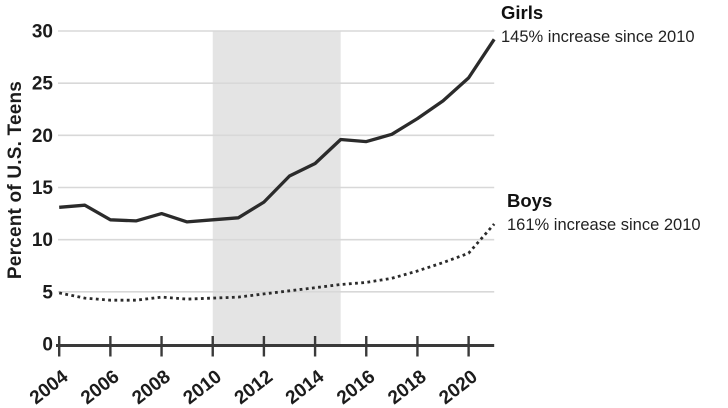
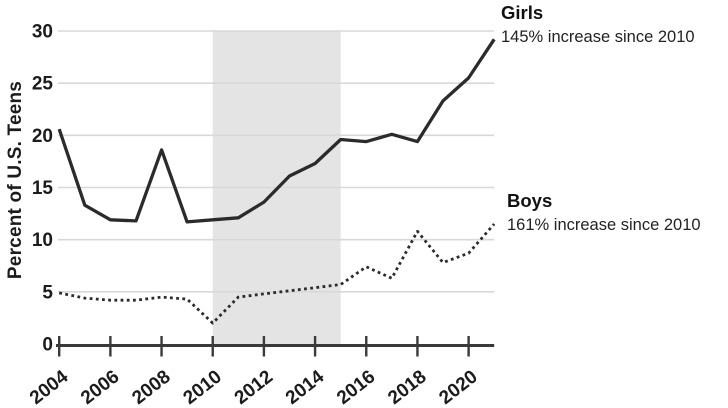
Girls/2004: 13.1 -> 20.6
Girls/2008: 12.5 -> 18.6
Boys/2010: 4.4 -> 2.0
Boys/2016: 5.9 -> 7.4
Girls/2018: 21.6 -> 19.4
Boys/2018: 7.0 -> 10.8
